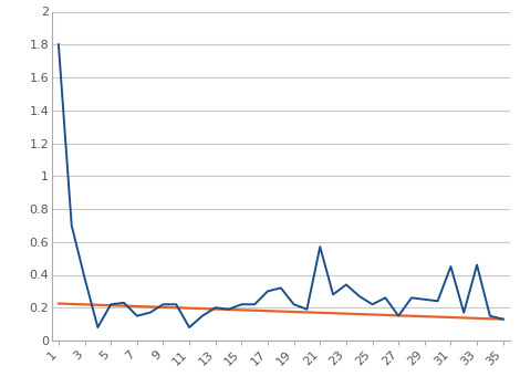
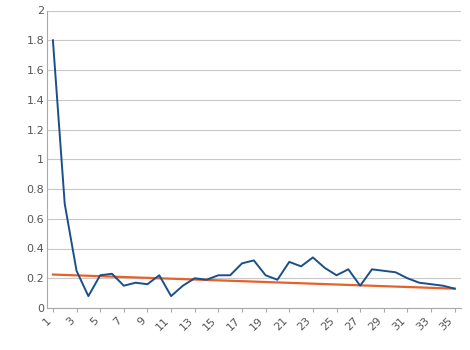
3: 0.38 -> 0.25
9: 0.22 -> 0.16
21: 0.57 -> 0.31
31: 0.45 -> 0.20
33: 0.46 -> 0.16
